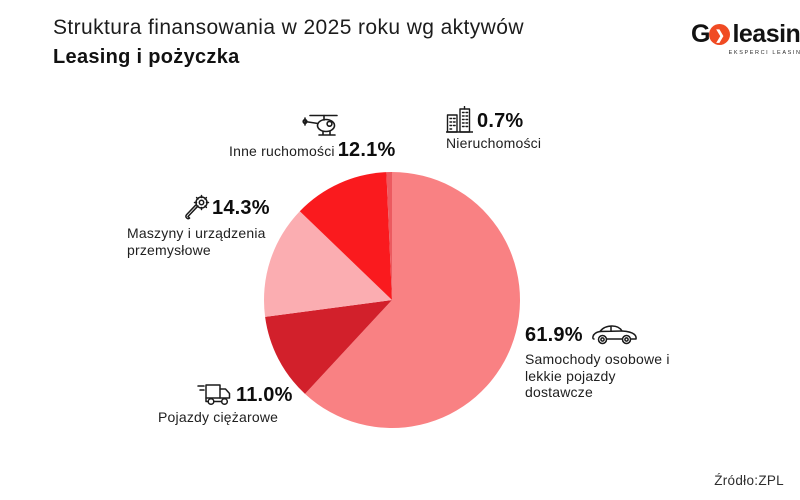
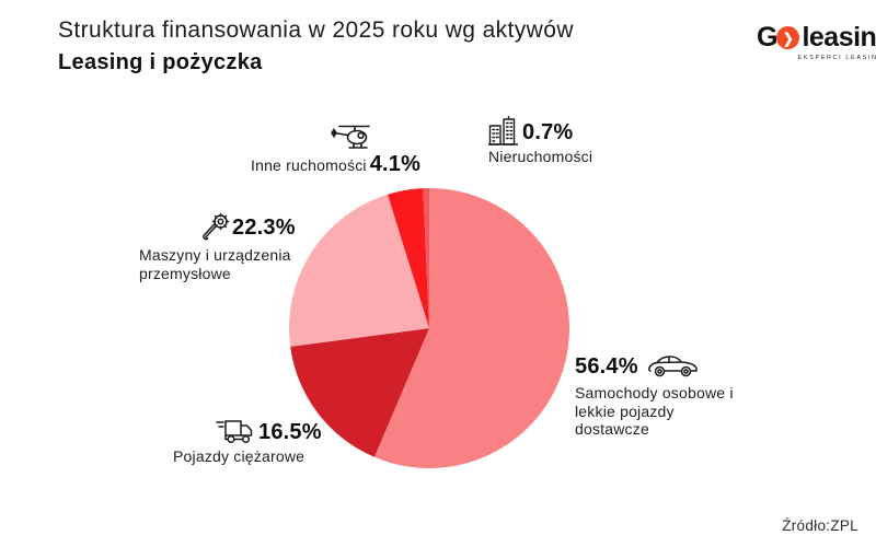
Samochody osobowe i lekkie pojazdy dostawcze: 61.9% -> 56.4%
Pojazdy ciężarowe: 11.0% -> 16.5%
Maszyny i urządzenia przemysłowe: 14.3% -> 22.3%
Inne ruchomości: 12.1% -> 4.1%
